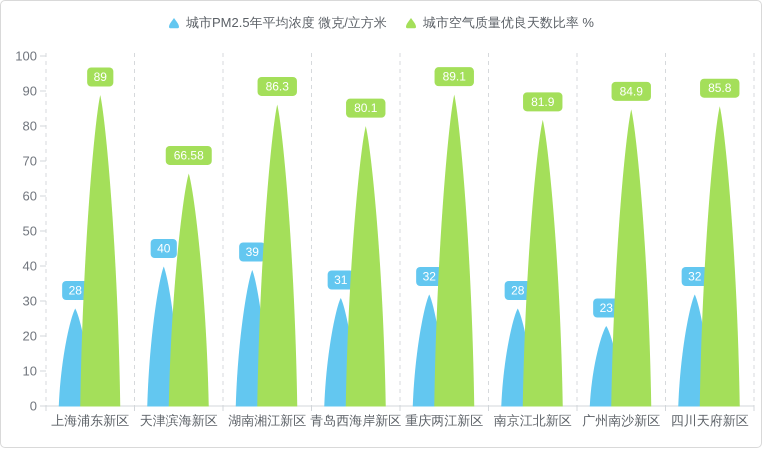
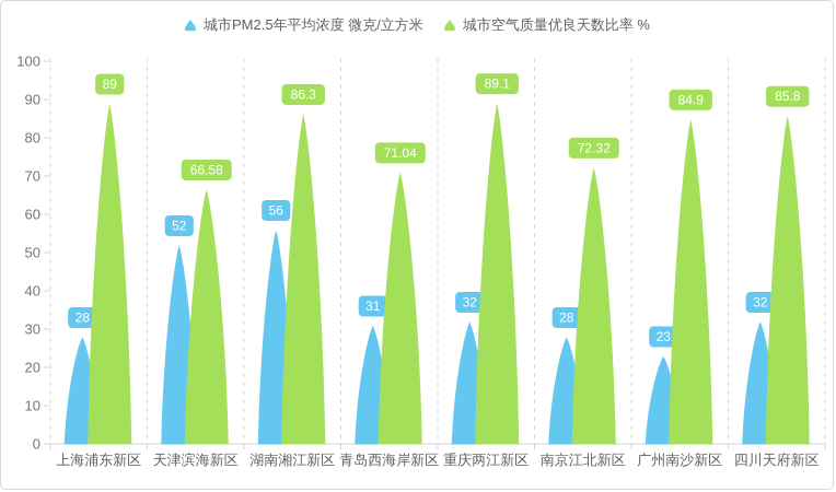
城市PM2.5年平均浓度 微克/立方米/天津滨海新区: 40 -> 52
城市PM2.5年平均浓度 微克/立方米/湖南湘江新区: 39 -> 56
城市空气质量优良天数比率 %/青岛西海岸新区: 80.1 -> 71.04
城市空气质量优良天数比率 %/南京江北新区: 81.9 -> 72.32
